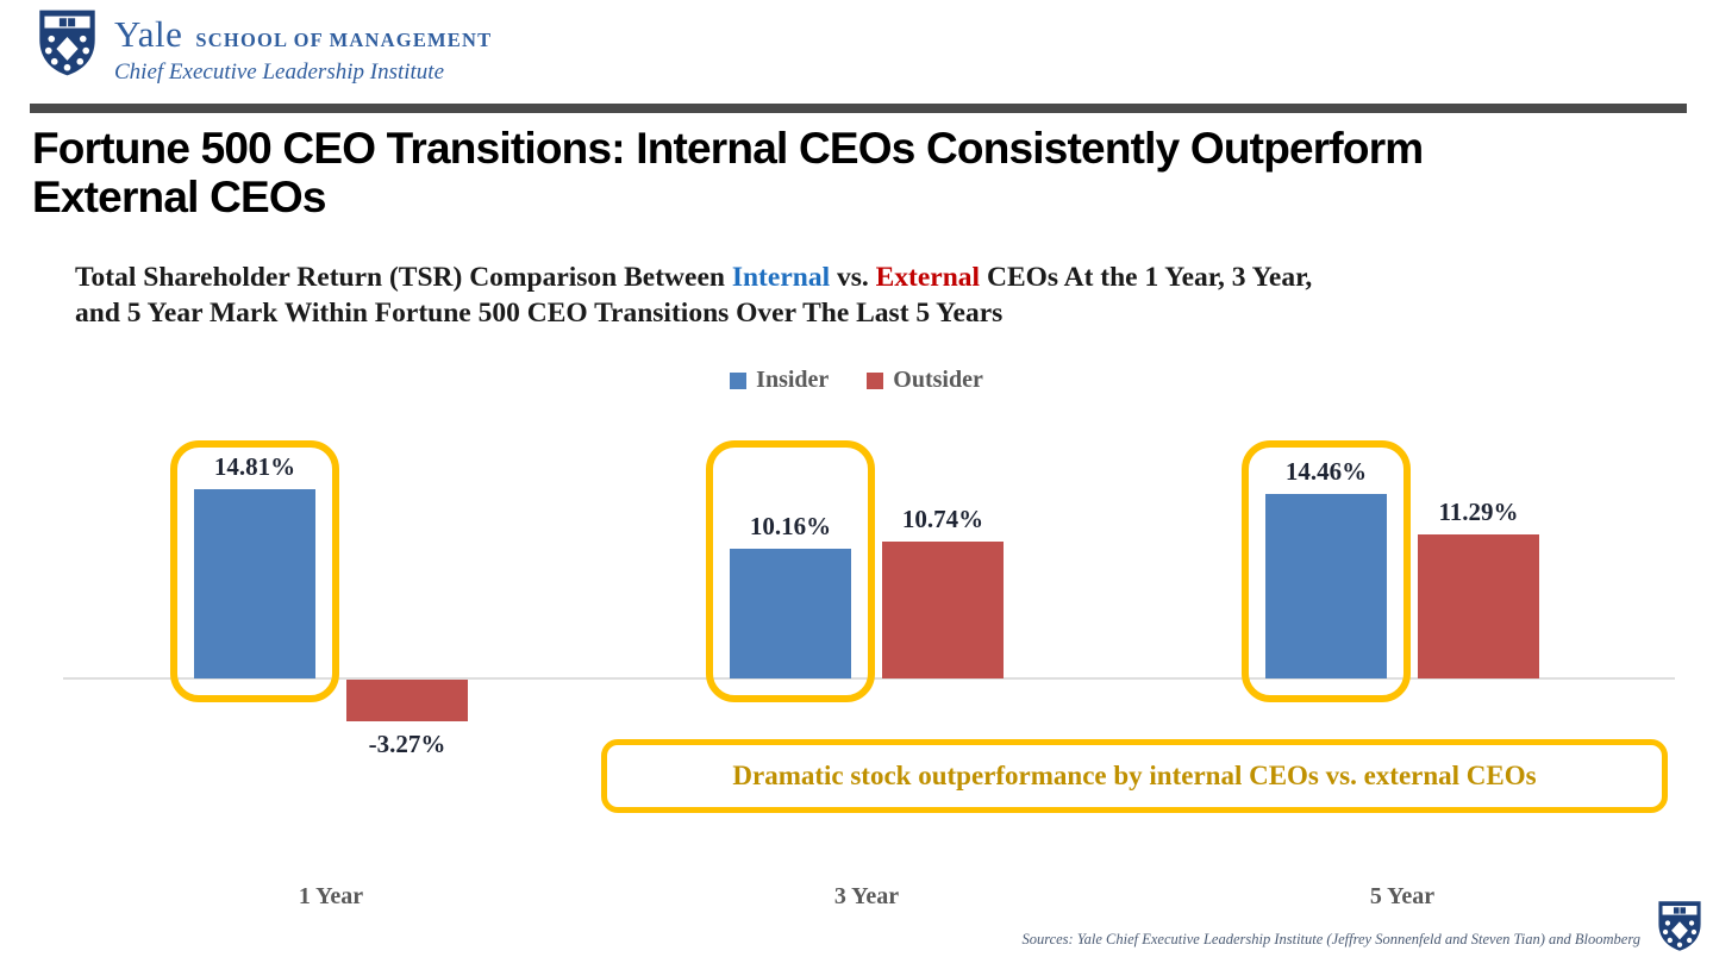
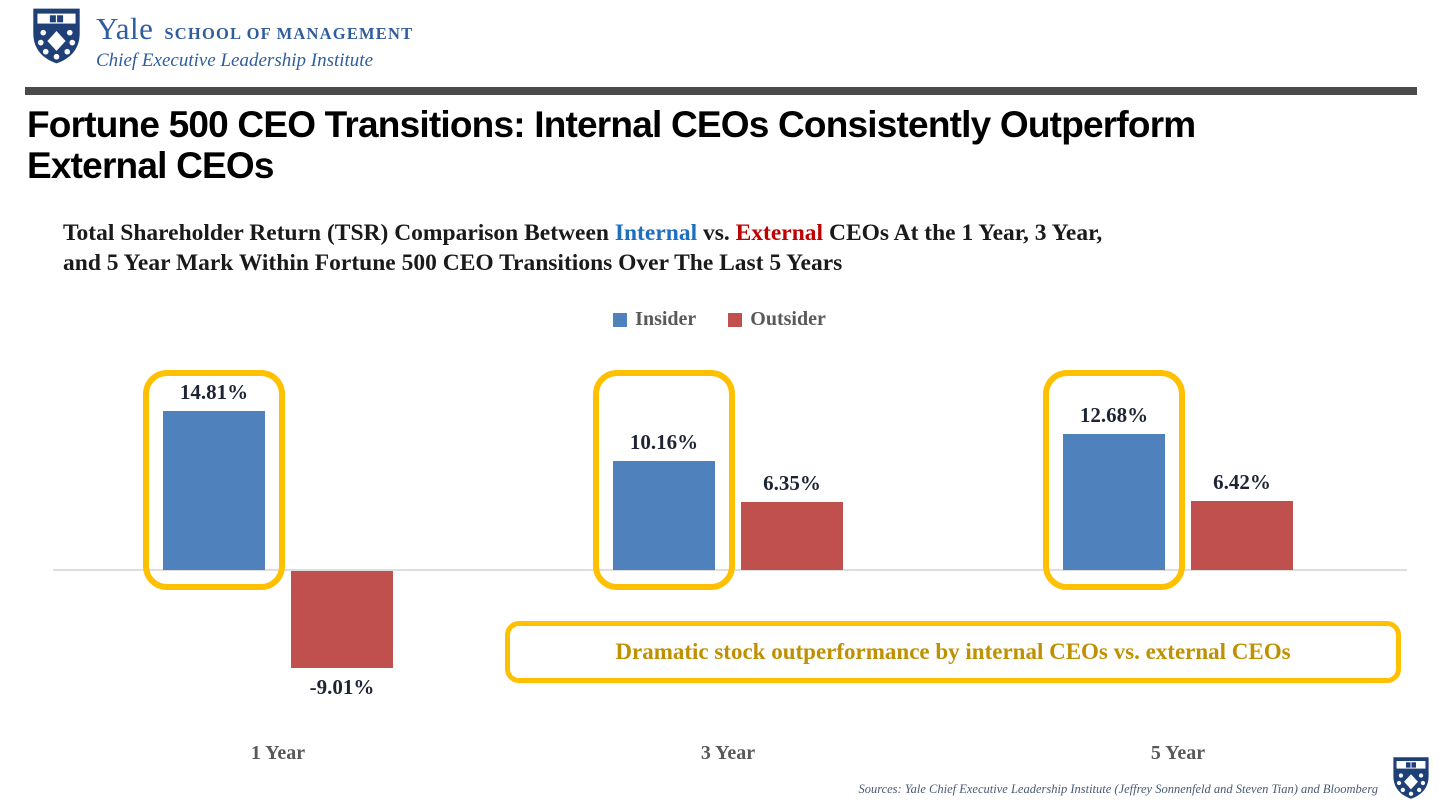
Outsider/1 Year: -3.27% -> -9.01%
Outsider/3 Year: 10.74% -> 6.35%
Insider/5 Year: 14.46% -> 12.68%
Outsider/5 Year: 11.29% -> 6.42%
